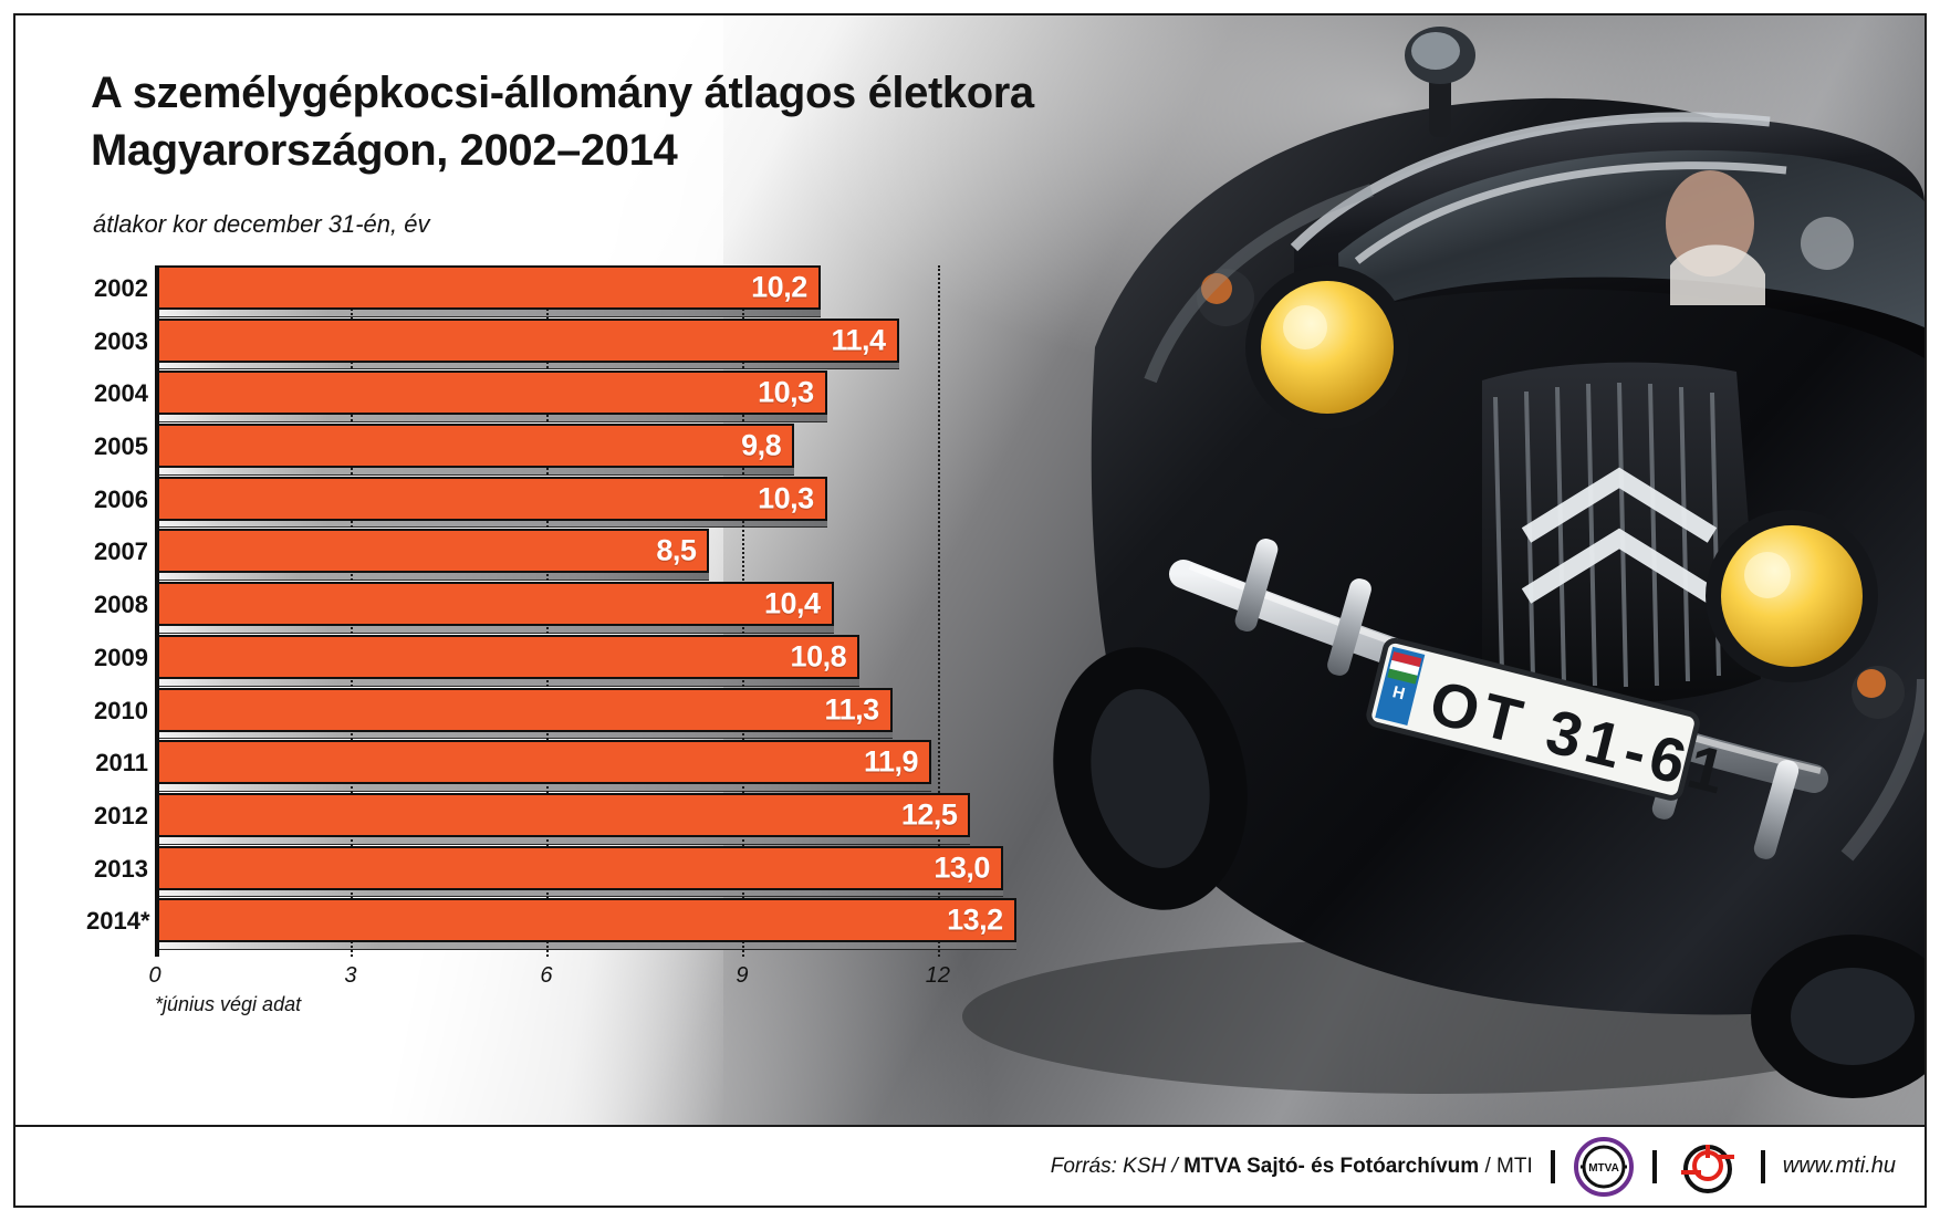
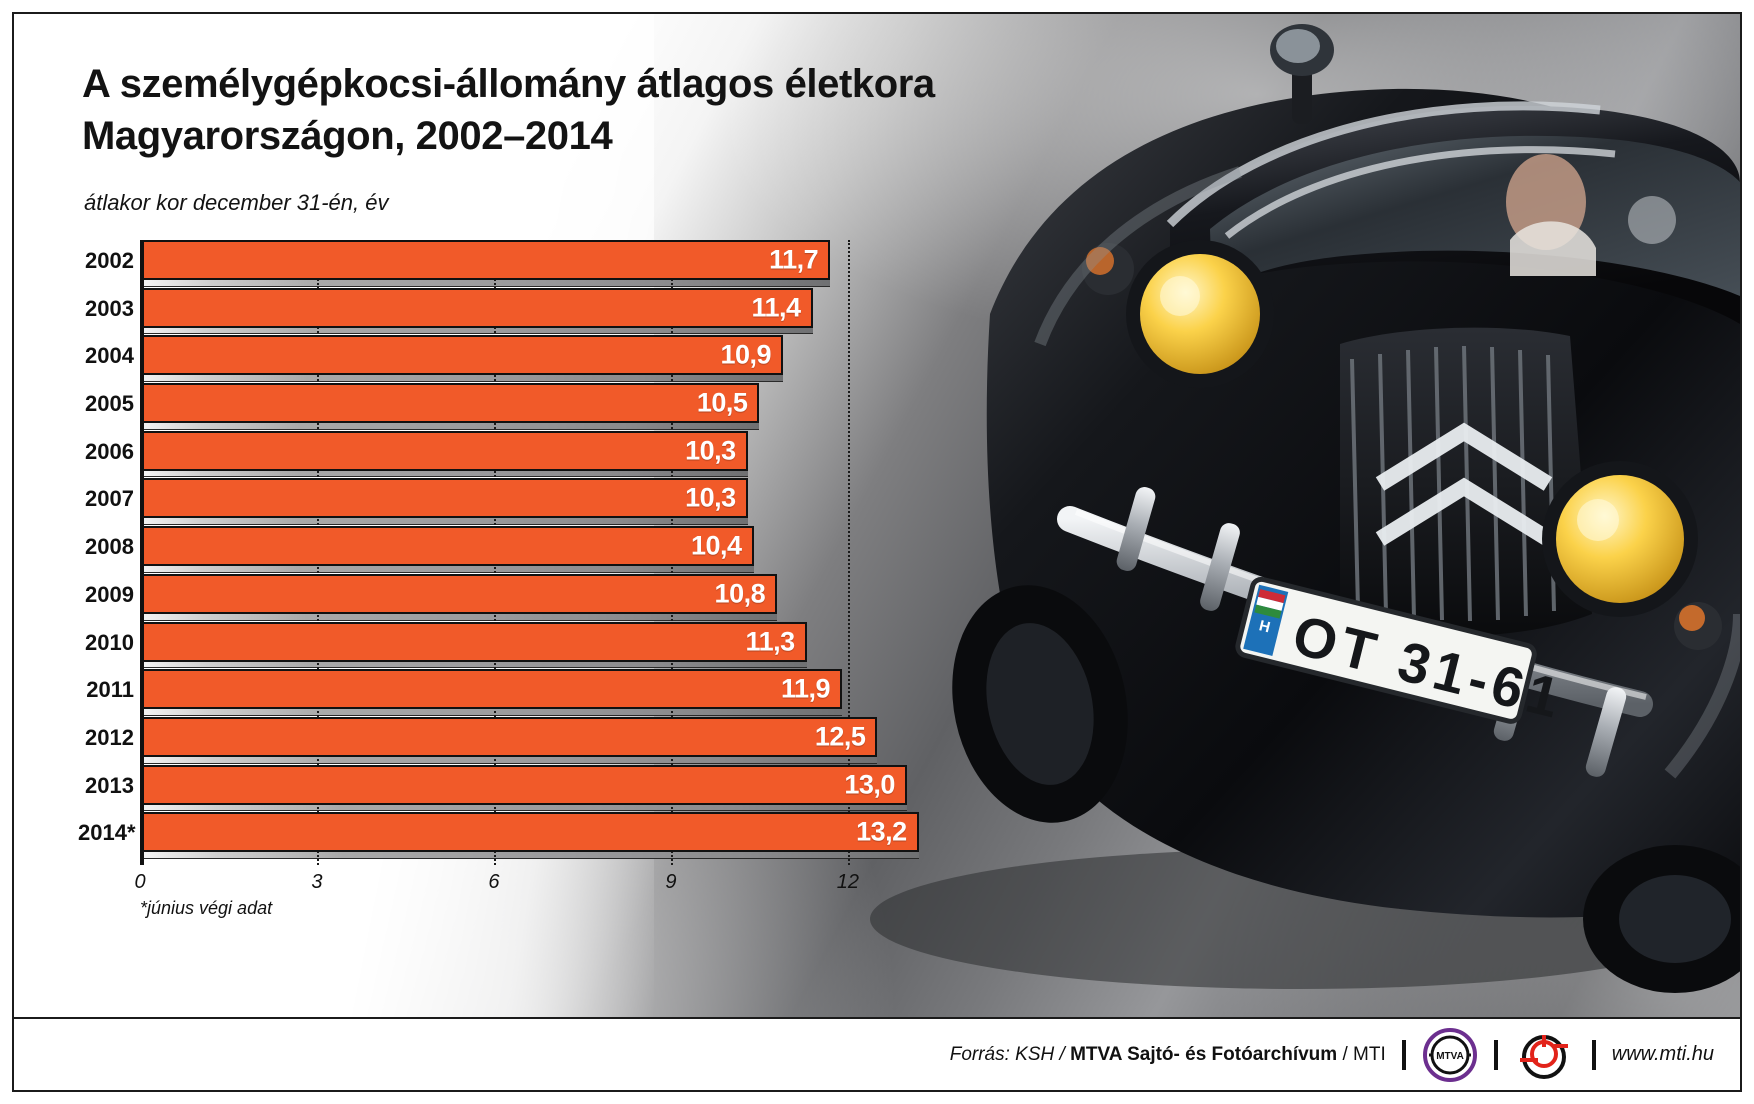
2002: 10,2 -> 11,7
2004: 10,3 -> 10,9
2005: 9,8 -> 10,5
2007: 8,5 -> 10,3
